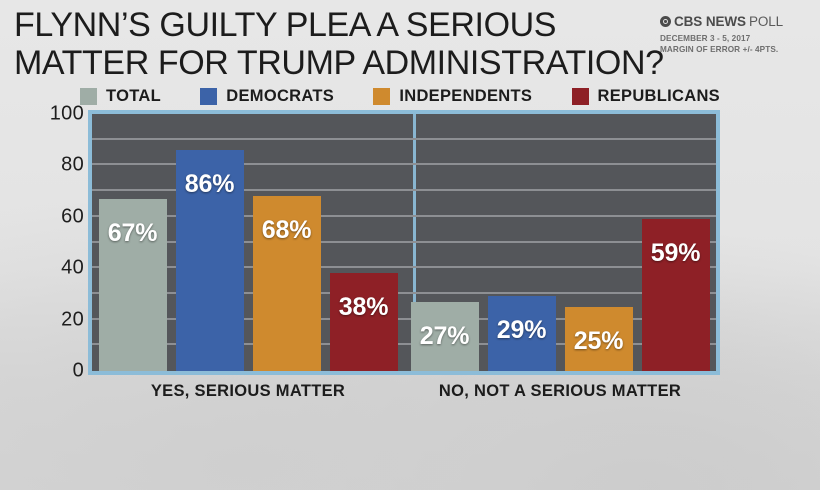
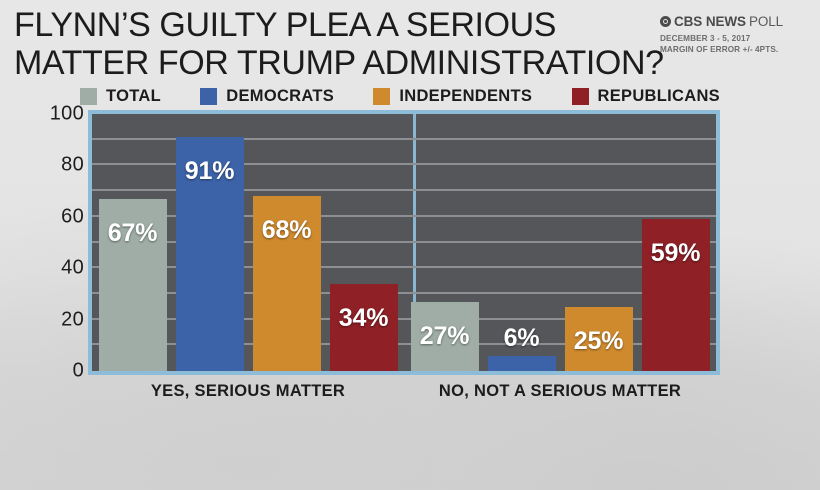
DEMOCRATS/YES, SERIOUS MATTER: 86% -> 91%
REPUBLICANS/YES, SERIOUS MATTER: 38% -> 34%
DEMOCRATS/NO, NOT A SERIOUS MATTER: 29% -> 6%
